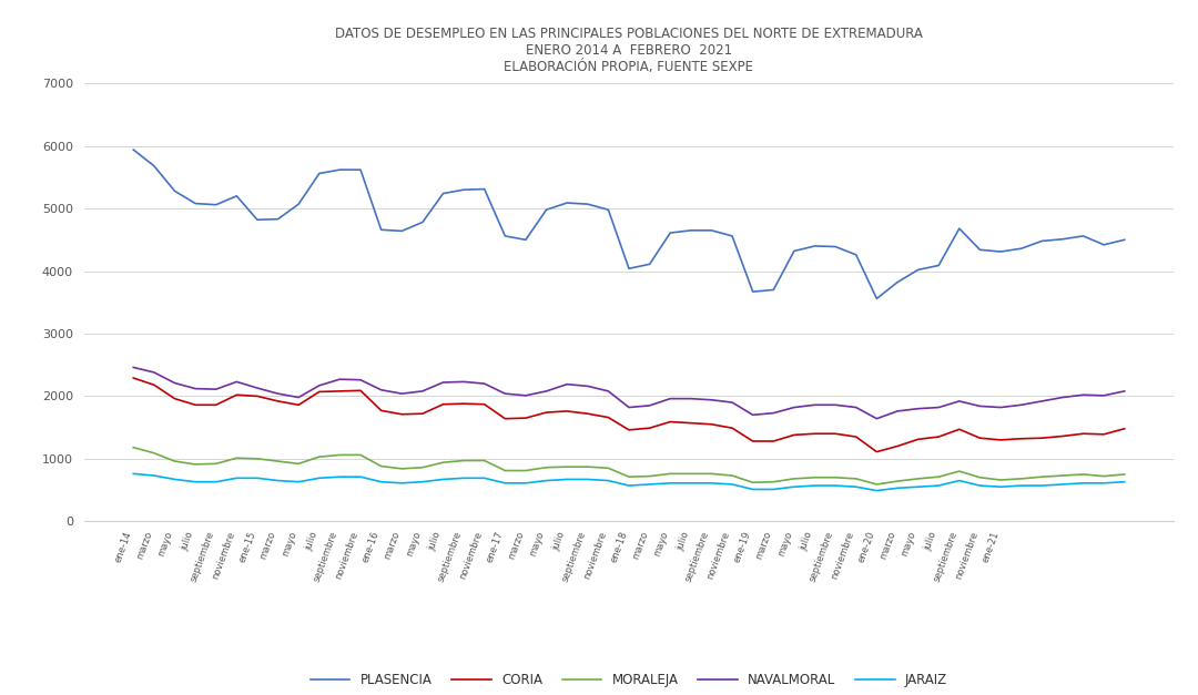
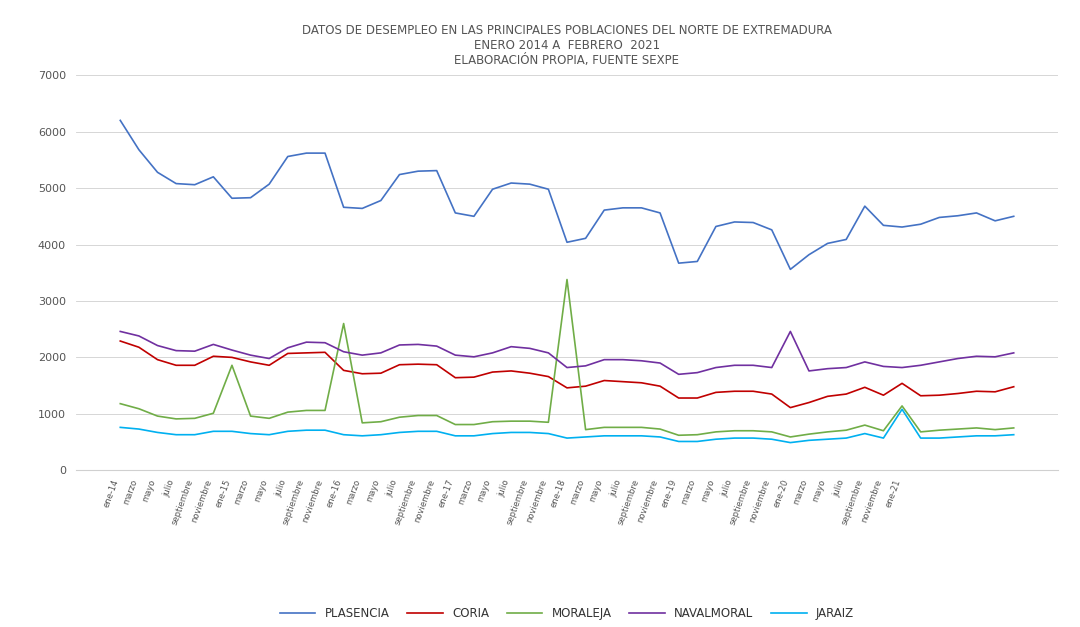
PLASENCIA/ene-14: 5940 -> 6200
MORALEJA/ene-15: 1000 -> 1860
MORALEJA/ene-16: 880 -> 2600
MORALEJA/ene-18: 710 -> 3380
NAVALMORAL/ene-20: 1640 -> 2460
CORIA/ene-21: 1300 -> 1540
MORALEJA/ene-21: 660 -> 1140
JARAIZ/ene-21: 550 -> 1080
